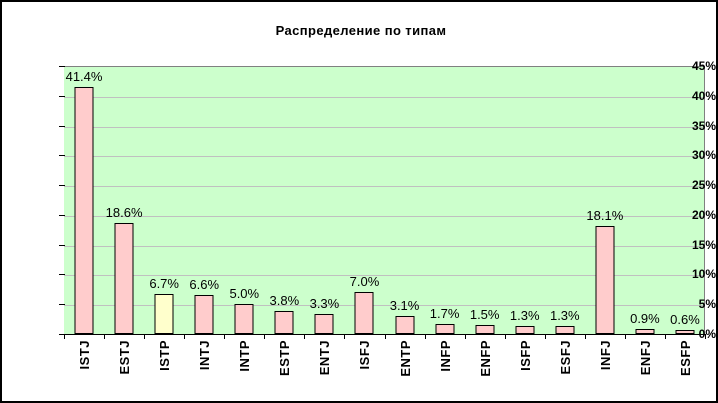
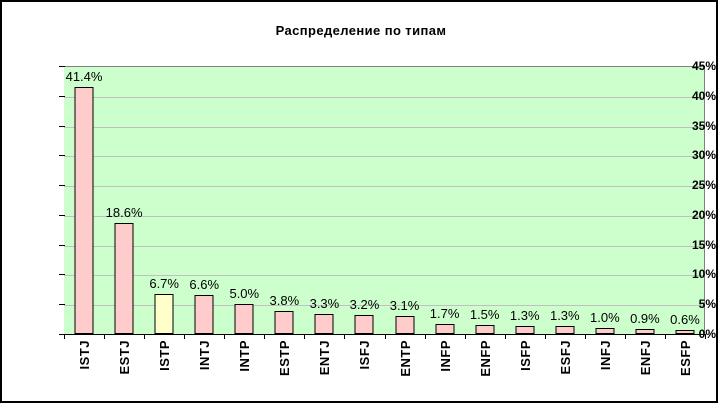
ISFJ: 7.0% -> 3.2%
INFJ: 18.1% -> 1.0%
